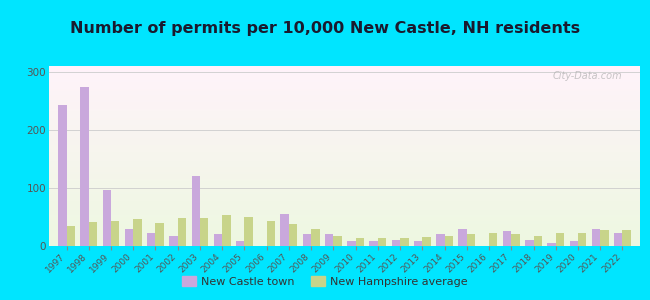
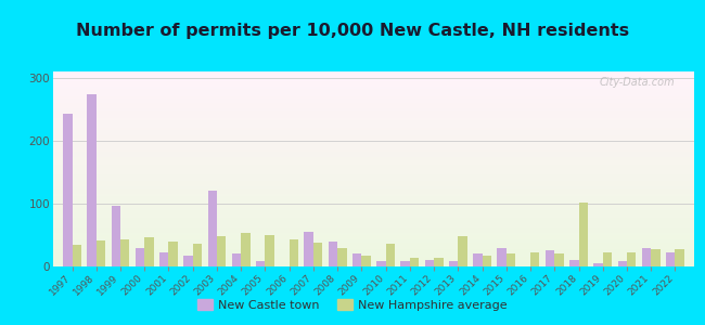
New Hampshire average/2002: 48 -> 36
New Castle town/2008: 20 -> 40
New Hampshire average/2010: 13 -> 36
New Hampshire average/2013: 15 -> 48
New Hampshire average/2018: 18 -> 102
